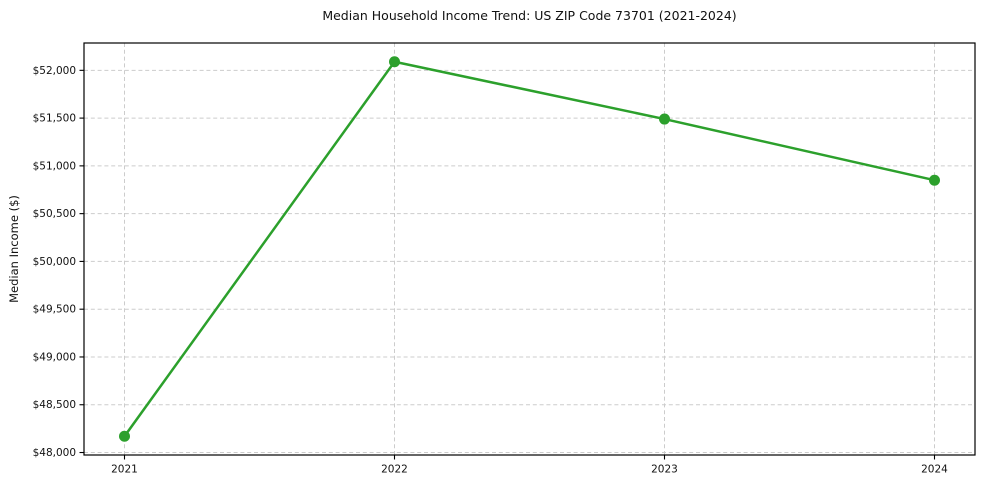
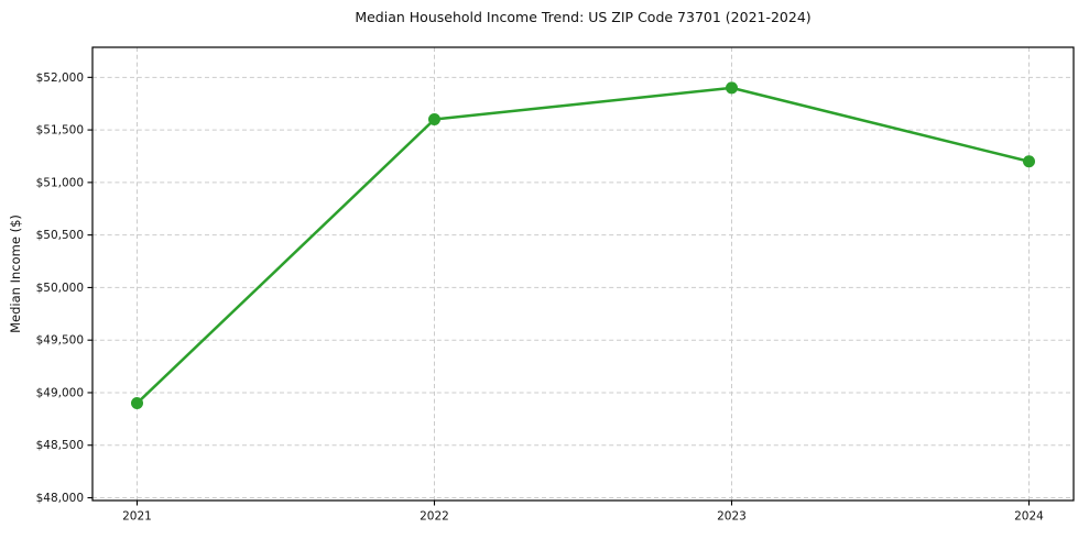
2021: $48200 -> $48900
2022: $52100 -> $51600
2023: $51500 -> $51900
2024: $50800 -> $51200
